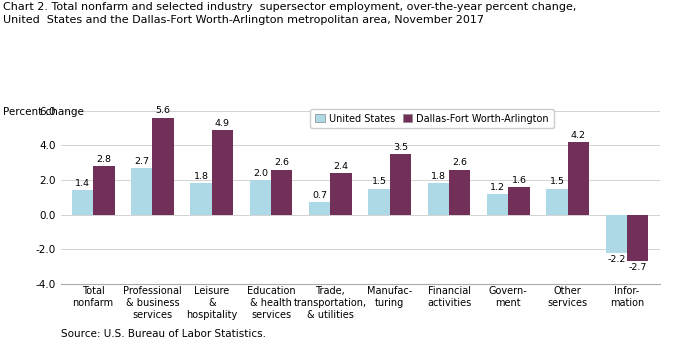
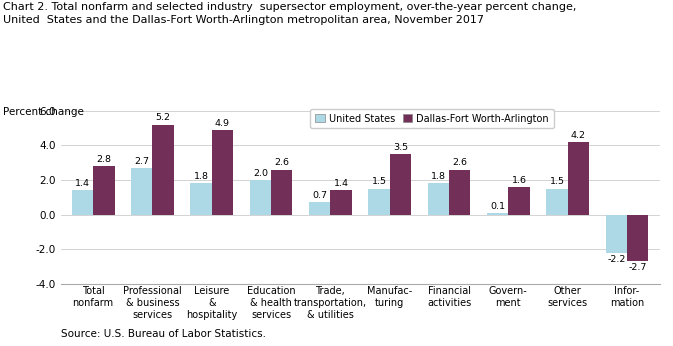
Dallas-Fort Worth-Arlington/Professional & business services: 5.6 -> 5.2
Dallas-Fort Worth-Arlington/Trade, transportation, & utilities: 2.4 -> 1.4
United States/Govern- ment: 1.2 -> 0.1
